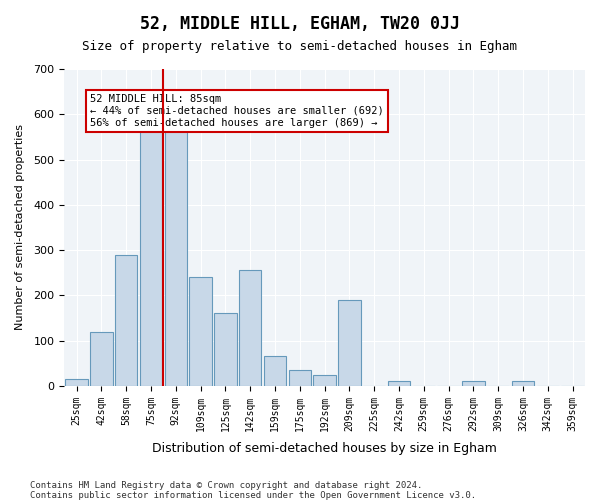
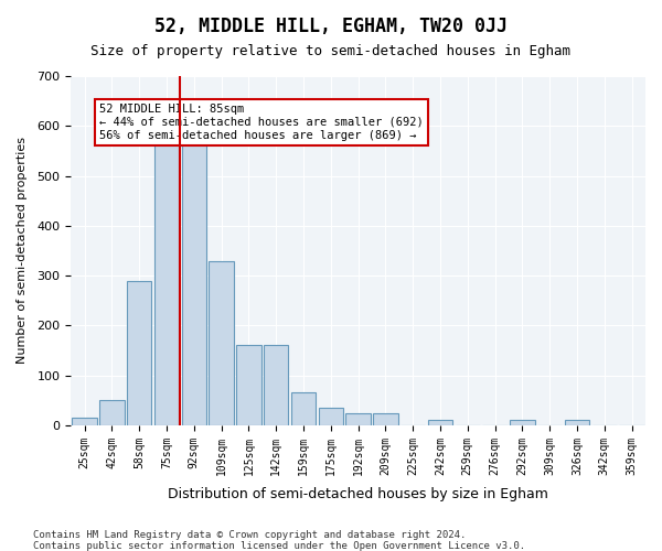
42sqm: 120 -> 50
109sqm: 240 -> 330
142sqm: 255 -> 160
209sqm: 190 -> 25
